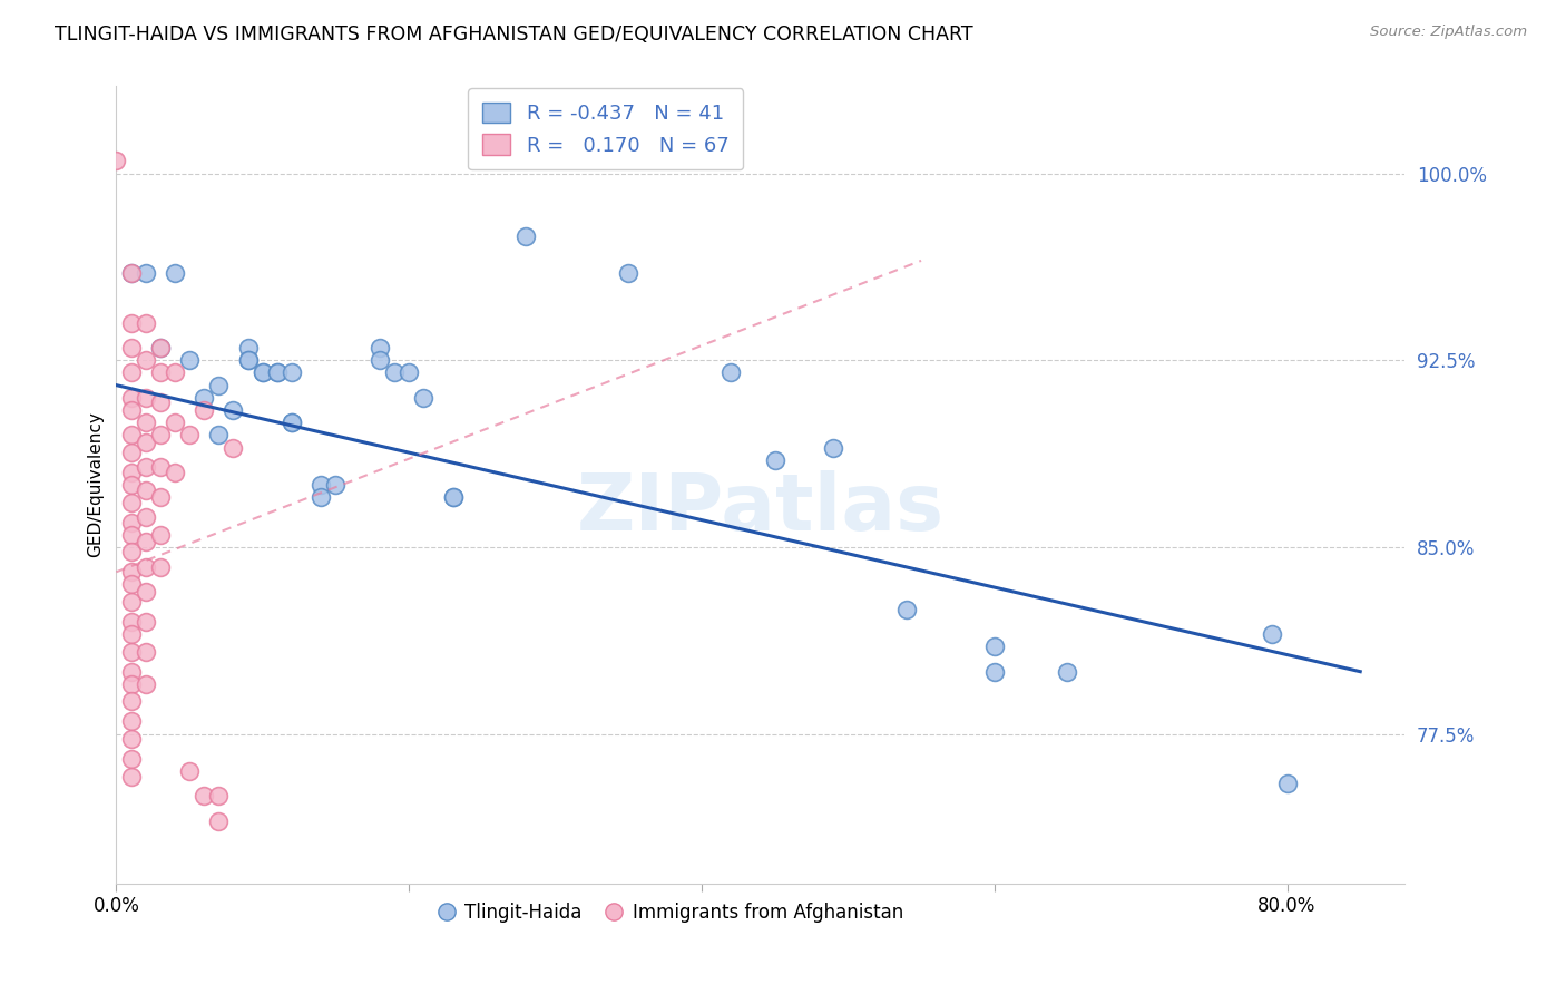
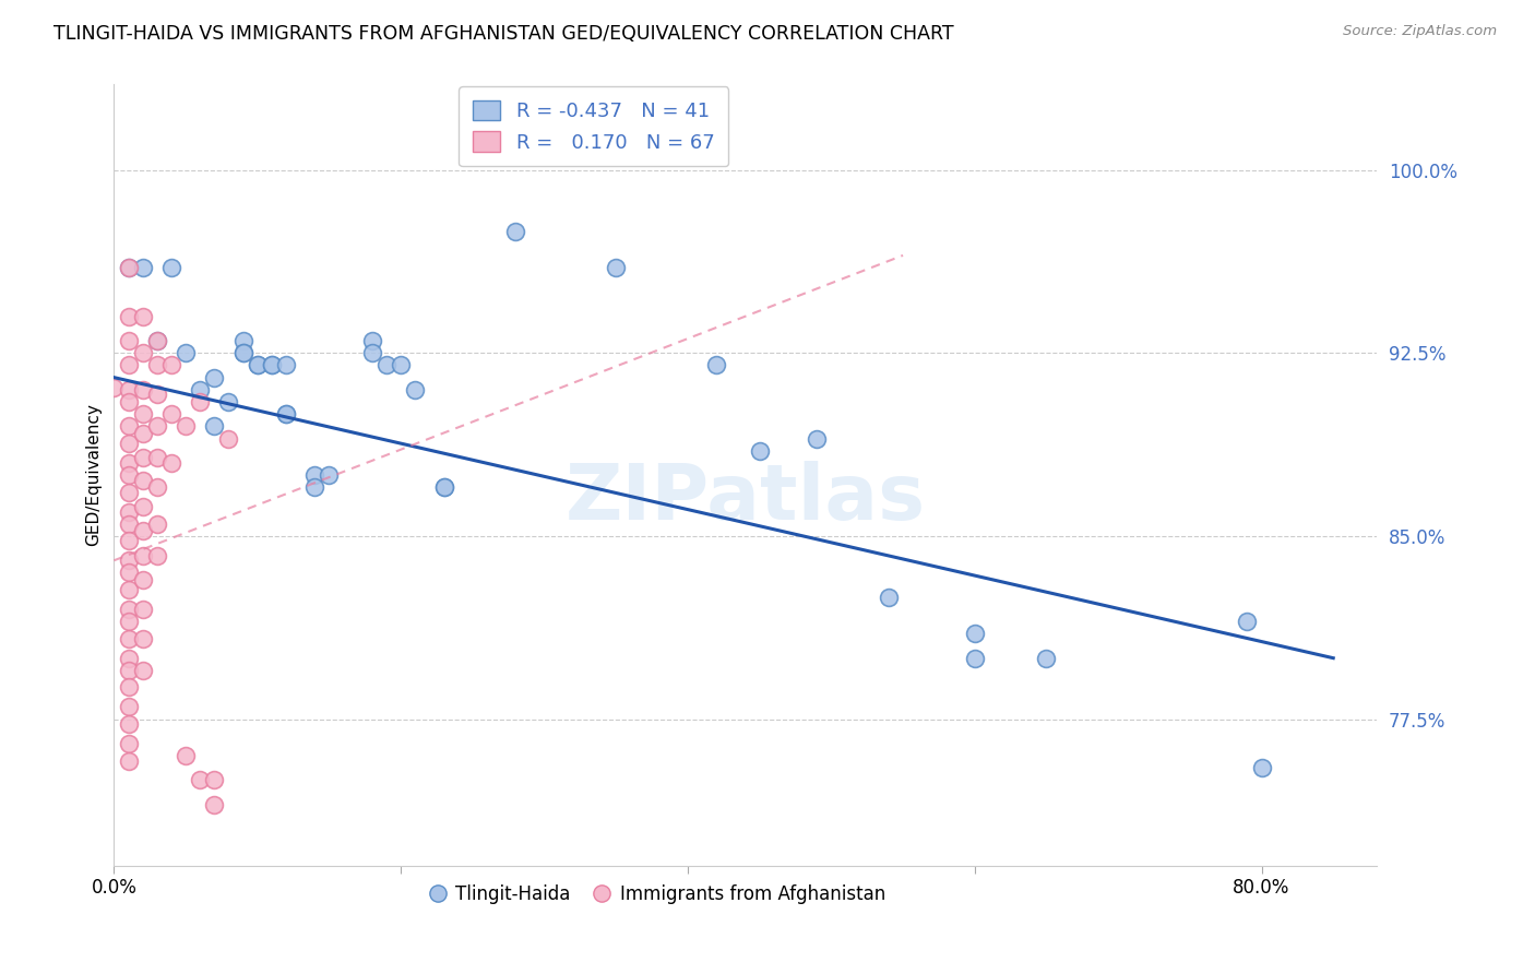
Immigrants from Afghanistan/0.0%: 100.5% -> 91.1%
